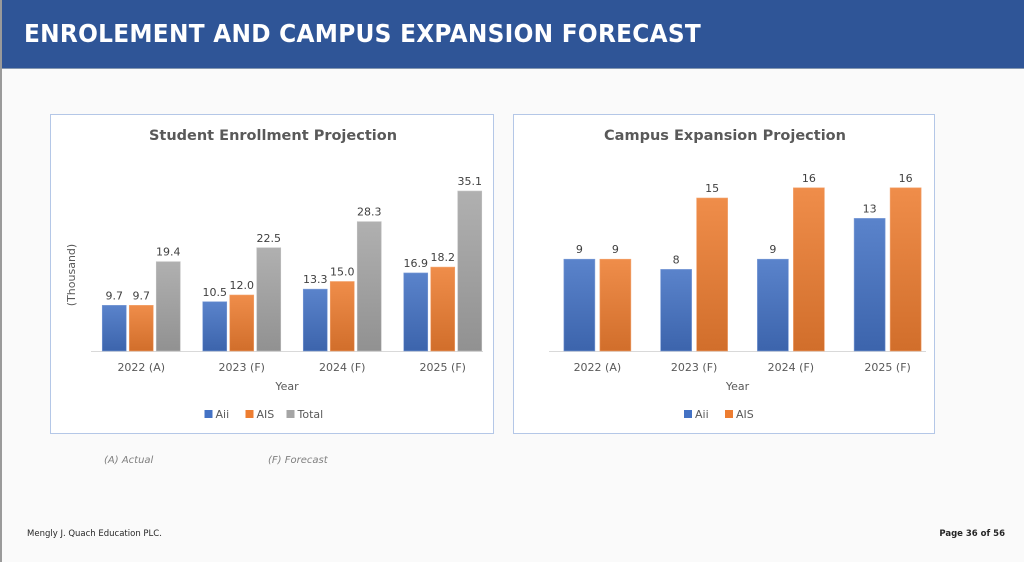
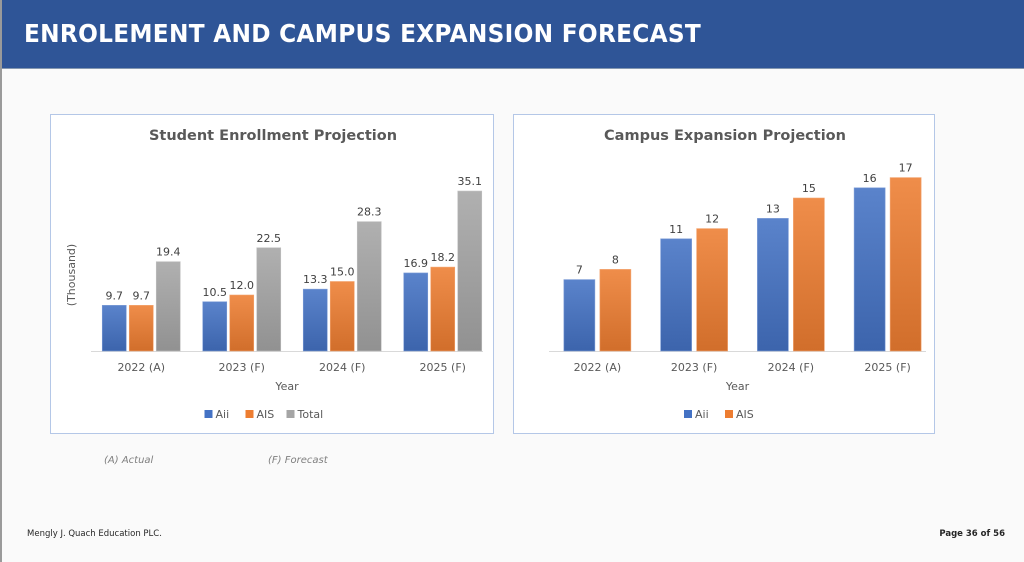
Campus Expansion Projection/Aii/2022 (A): 9 -> 7
Campus Expansion Projection/AIS/2022 (A): 9 -> 8
Campus Expansion Projection/Aii/2023 (F): 8 -> 11
Campus Expansion Projection/AIS/2023 (F): 15 -> 12
Campus Expansion Projection/Aii/2024 (F): 9 -> 13
Campus Expansion Projection/AIS/2024 (F): 16 -> 15
Campus Expansion Projection/Aii/2025 (F): 13 -> 16
Campus Expansion Projection/AIS/2025 (F): 16 -> 17
